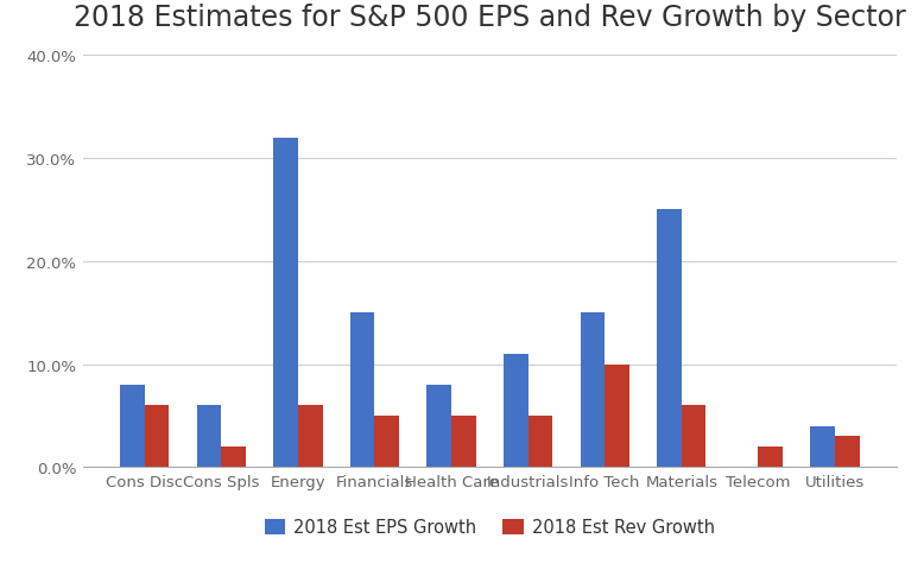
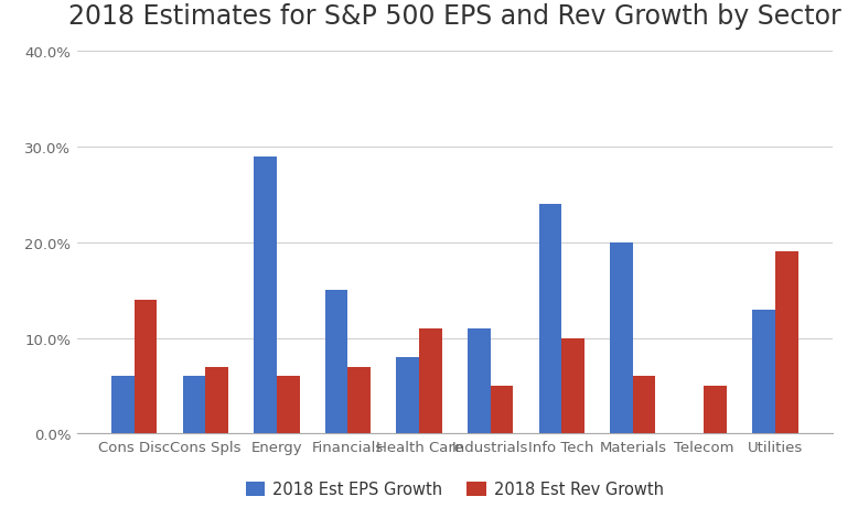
2018 Est EPS Growth/Cons Disc: 8% -> 6%
2018 Est Rev Growth/Cons Disc: 6% -> 14%
2018 Est Rev Growth/Cons Spls: 2% -> 7%
2018 Est EPS Growth/Energy: 32% -> 29%
2018 Est Rev Growth/Financials: 5% -> 7%
2018 Est Rev Growth/Health Care: 5% -> 11%
2018 Est EPS Growth/Info Tech: 15% -> 24%
2018 Est EPS Growth/Materials: 25% -> 20%
2018 Est Rev Growth/Telecom: 2% -> 5%
2018 Est EPS Growth/Utilities: 4% -> 13%
2018 Est Rev Growth/Utilities: 3% -> 19%
